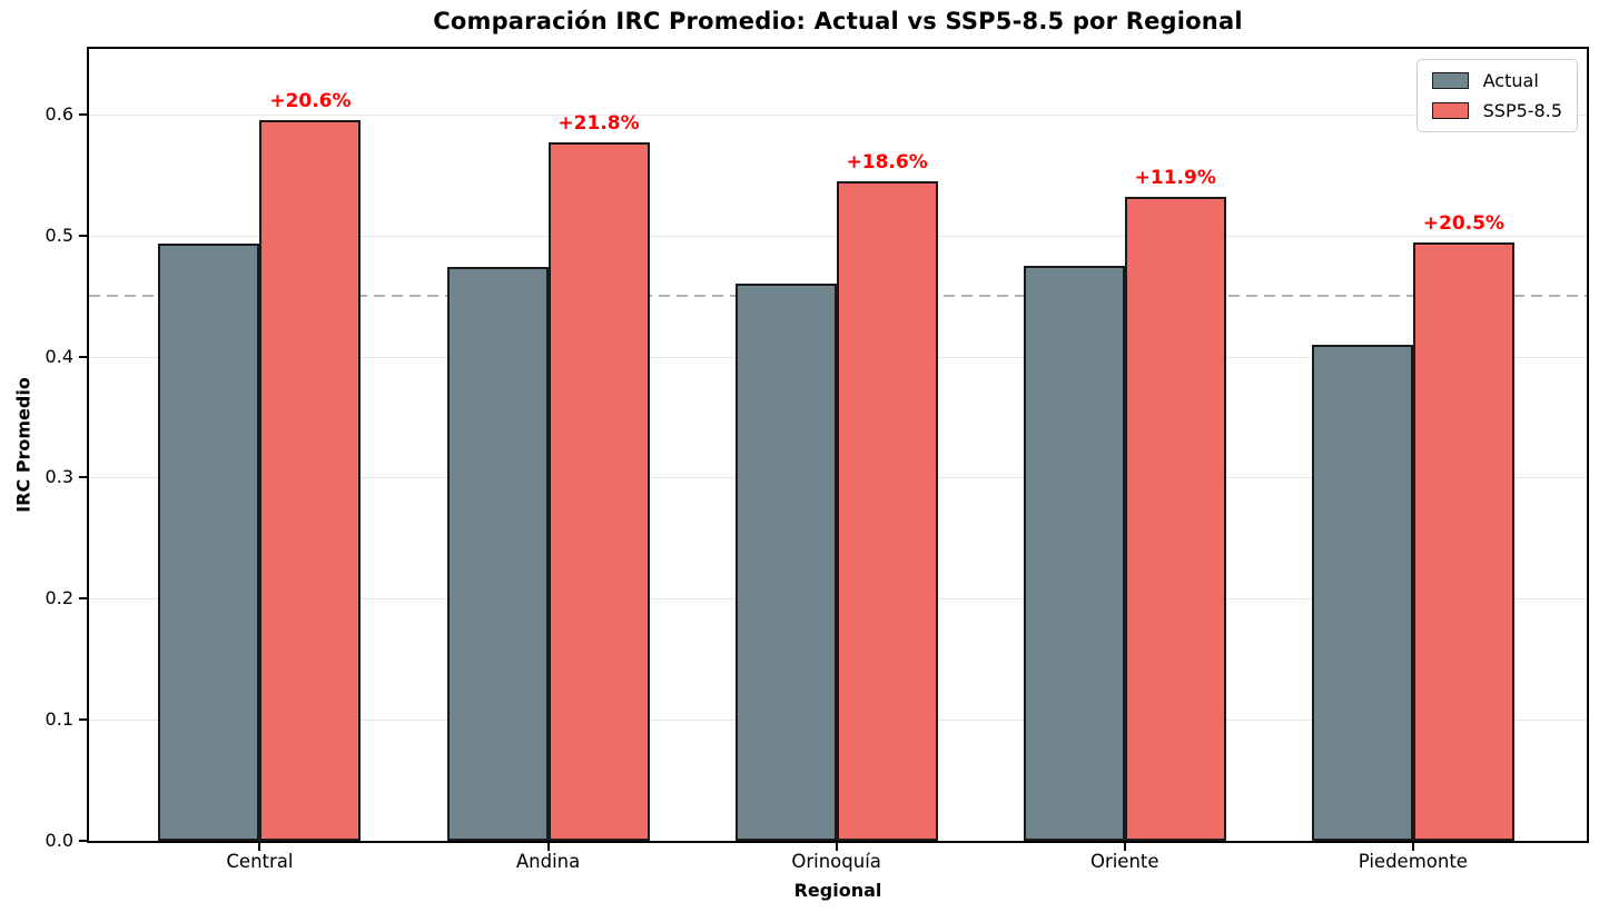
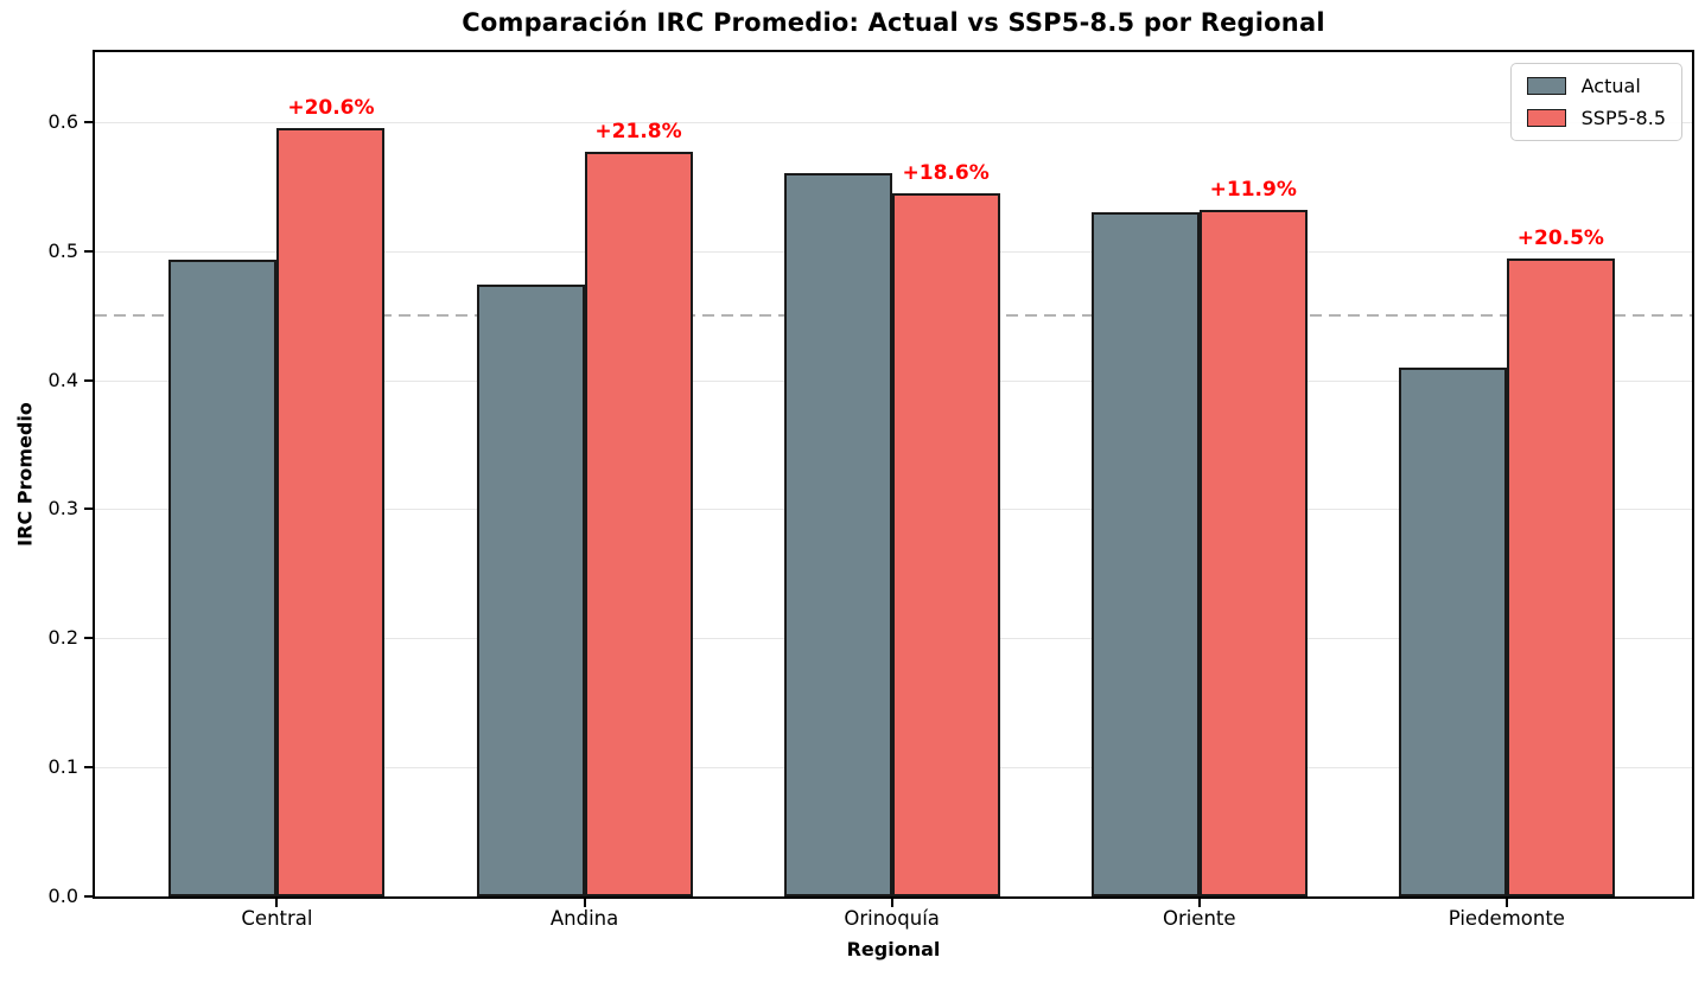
Actual/Orinoquía: 0.460 -> 0.560
Actual/Oriente: 0.475 -> 0.530
